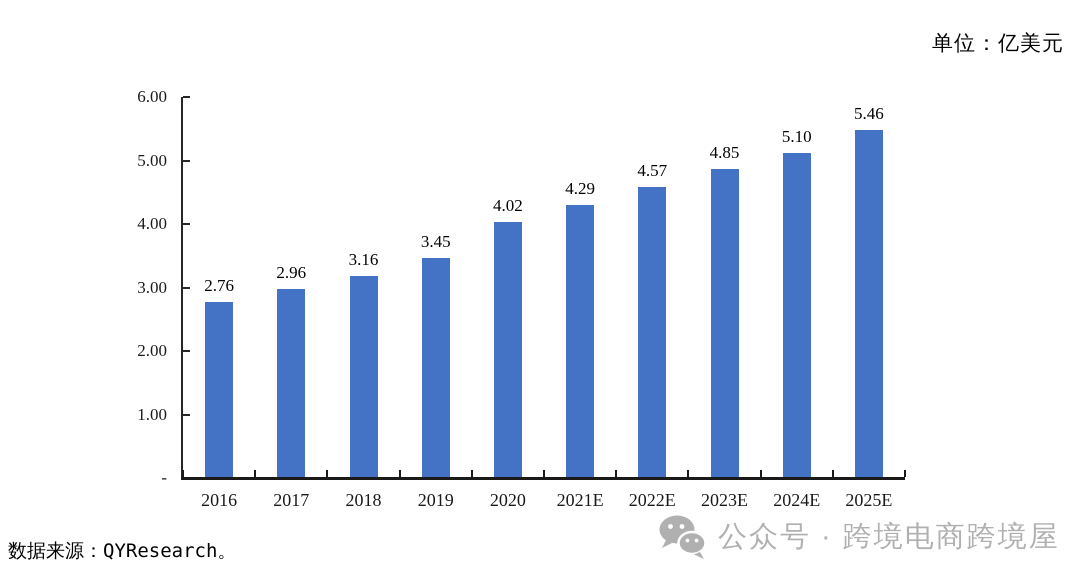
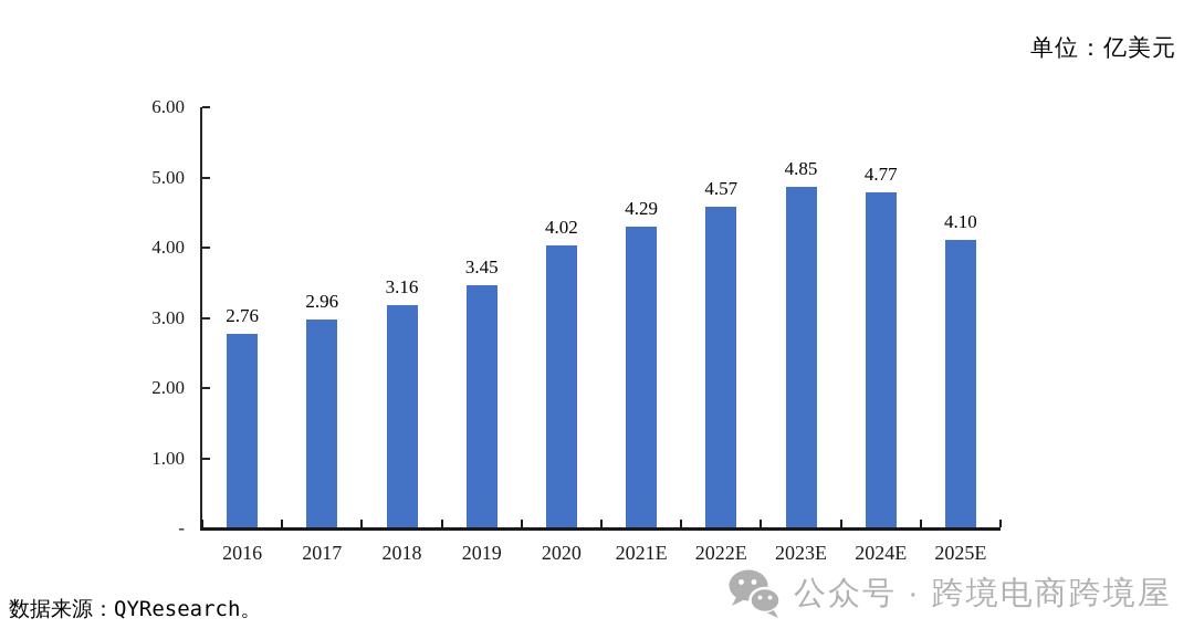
2024E: 5.10 -> 4.77
2025E: 5.46 -> 4.10
